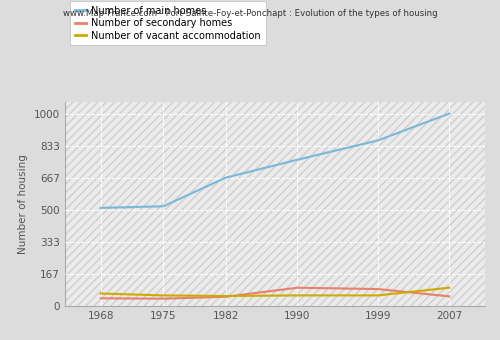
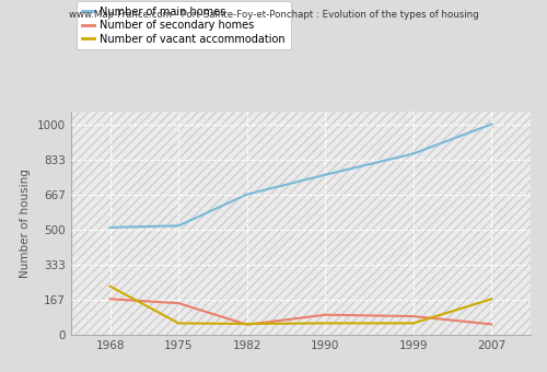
Number of secondary homes/1968: 40 -> 170
Number of vacant accommodation/1968: 60 -> 230
Number of secondary homes/1975: 40 -> 150
Number of vacant accommodation/2007: 100 -> 170
